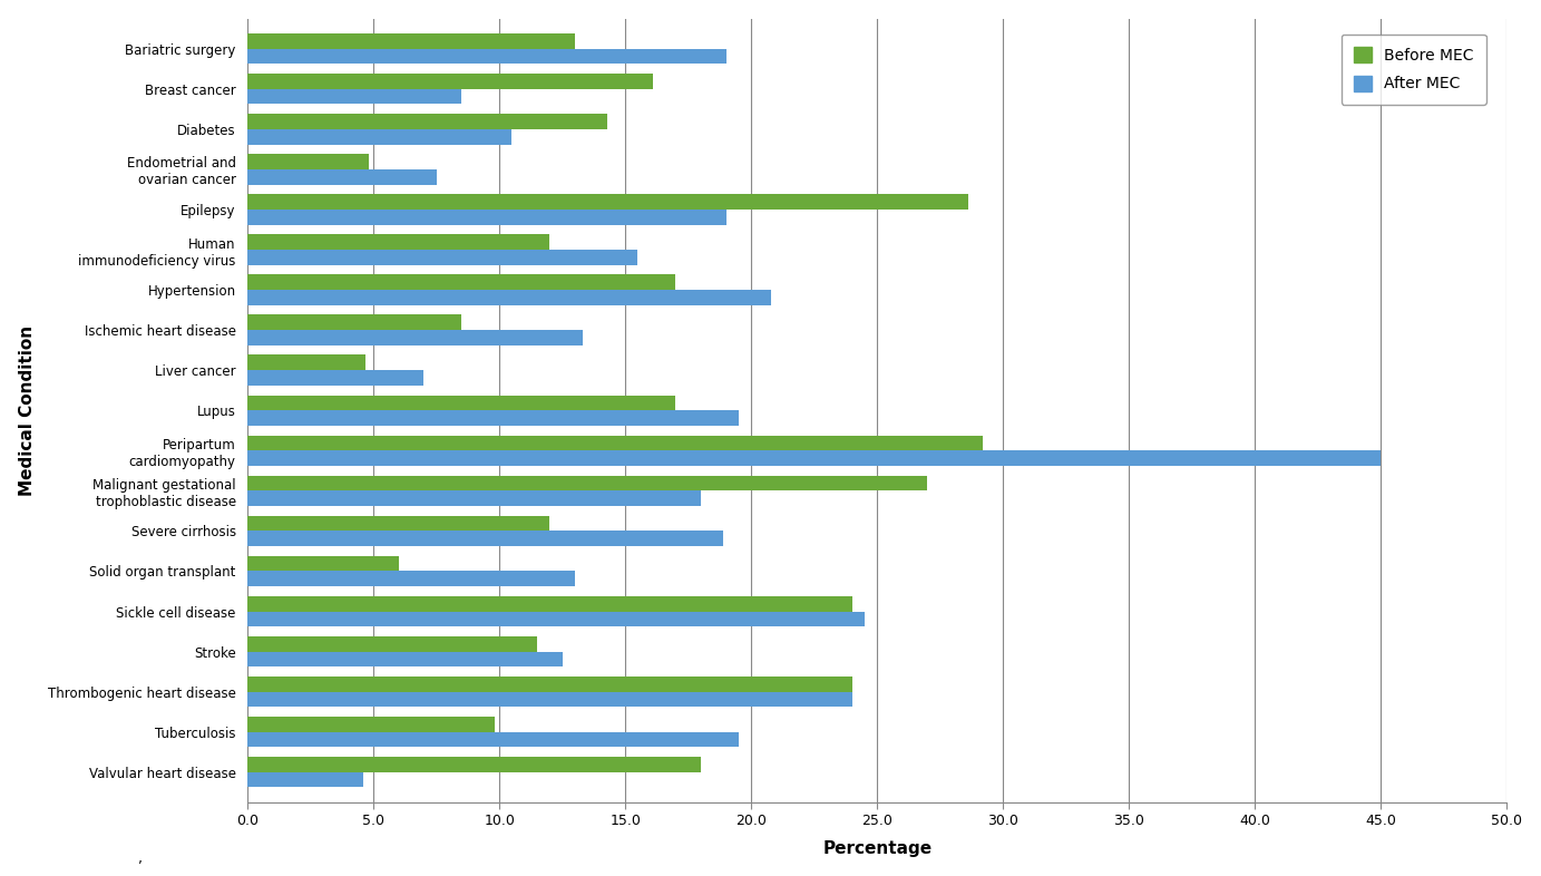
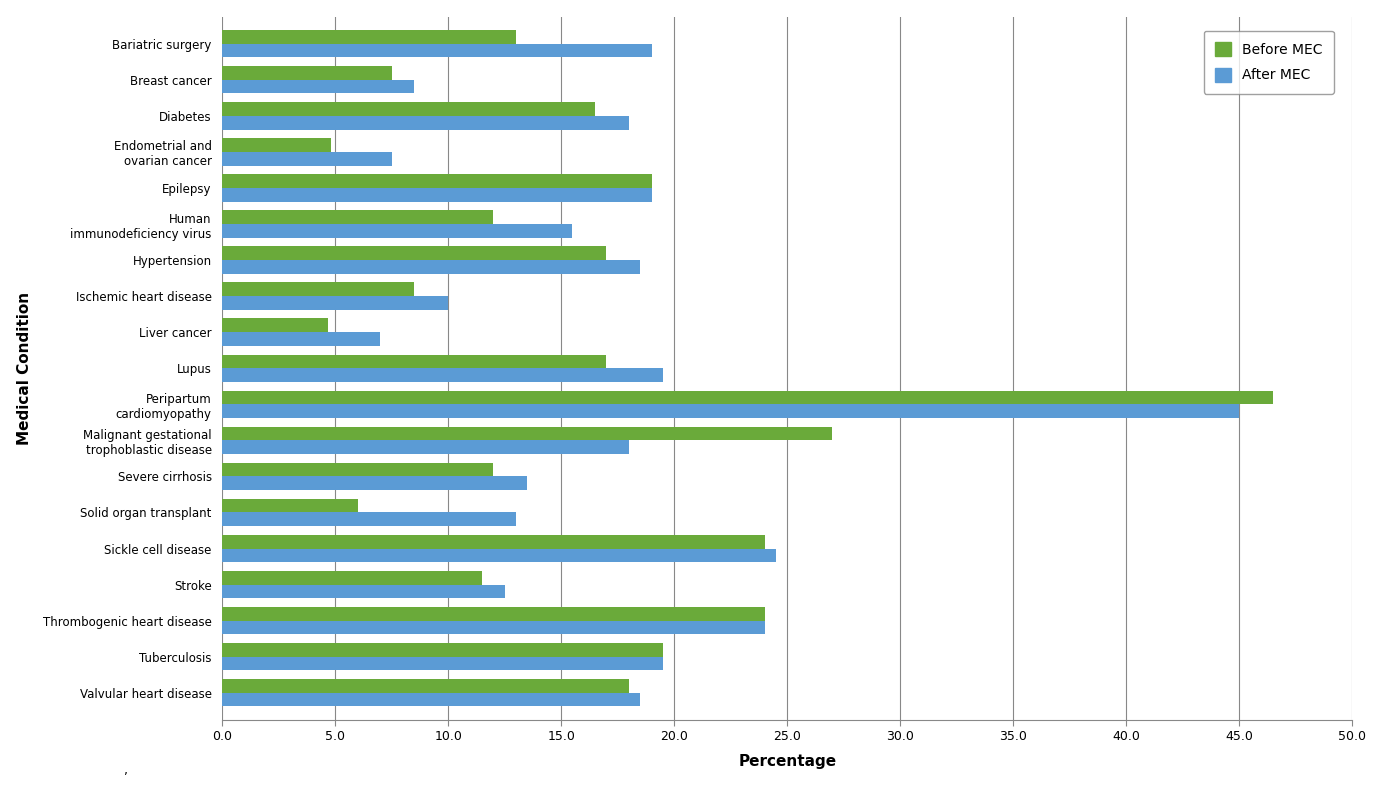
Before MEC/Breast cancer: 16.1 -> 7.5
Before MEC/Diabetes: 14.3 -> 16.5
After MEC/Diabetes: 10.5 -> 18.0
Before MEC/Epilepsy: 28.6 -> 19.0
After MEC/Hypertension: 20.8 -> 18.5
After MEC/Ischemic heart disease: 13.3 -> 10.0
Before MEC/Peripartum cardiomyopathy: 29.2 -> 46.5
After MEC/Severe cirrhosis: 18.9 -> 13.5
Before MEC/Tuberculosis: 9.8 -> 19.5
After MEC/Valvular heart disease: 4.6 -> 18.5
